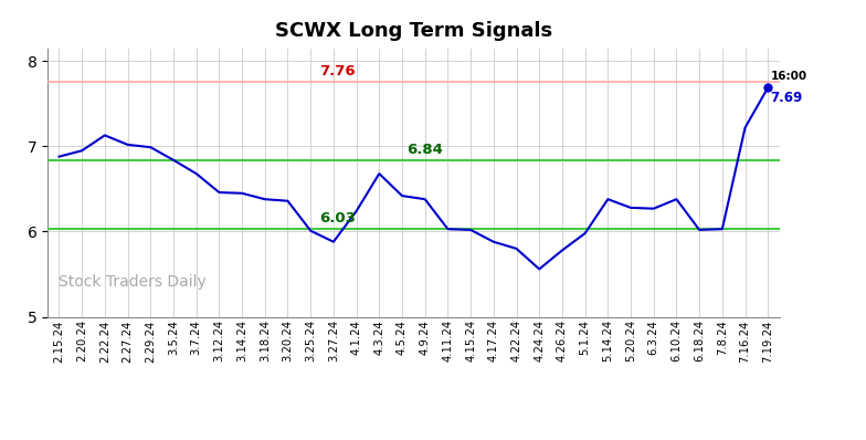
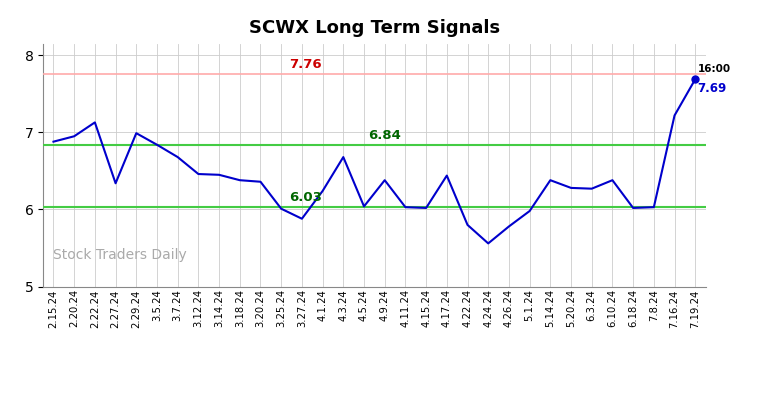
2.27.24: 7.02 -> 6.34
4.5.24: 6.42 -> 6.04
4.17.24: 5.88 -> 6.44
